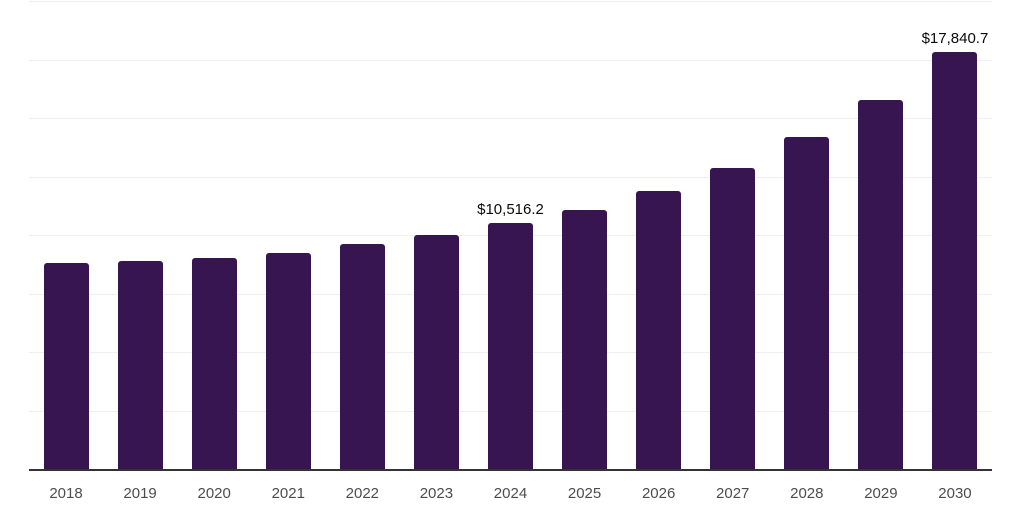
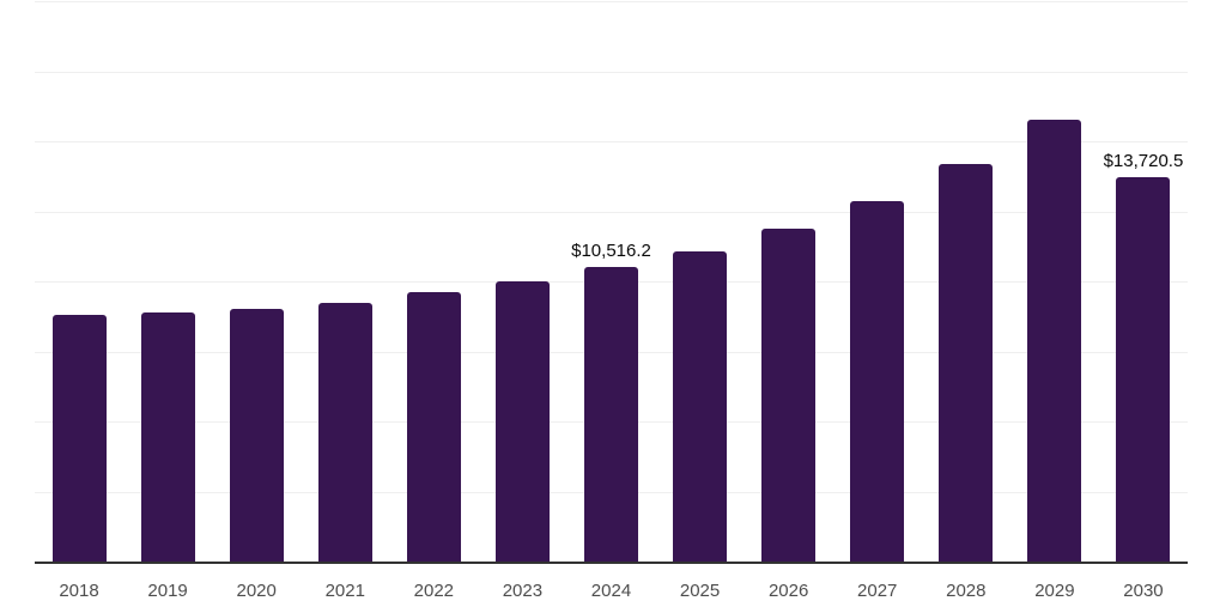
2030: $17,840.7 -> $13,720.5
